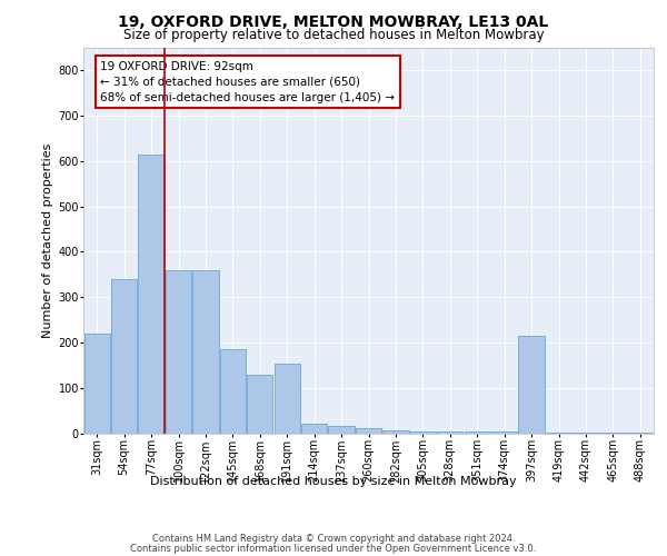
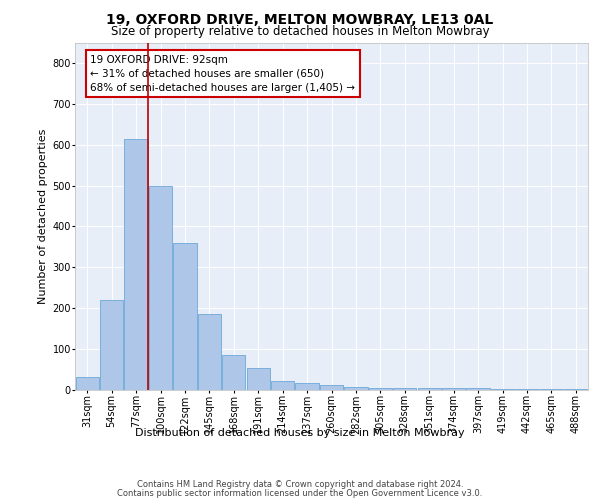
31sqm: 220 -> 32
54sqm: 340 -> 220
100sqm: 360 -> 500
168sqm: 130 -> 85
191sqm: 155 -> 55
397sqm: 215 -> 5
